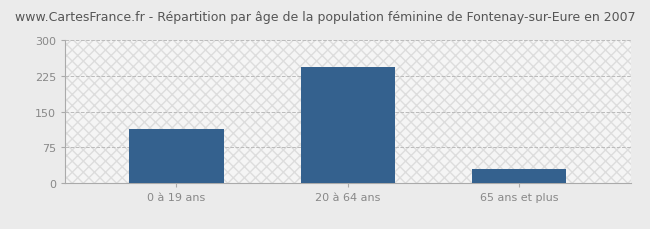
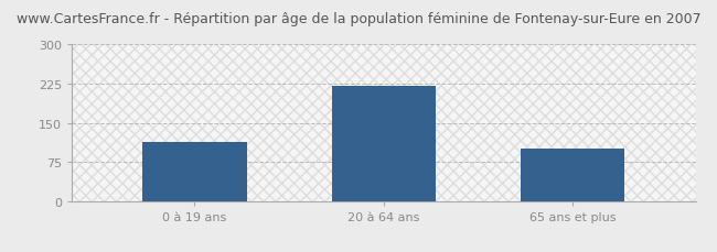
20 à 64 ans: 243 -> 220
65 ans et plus: 30 -> 100
